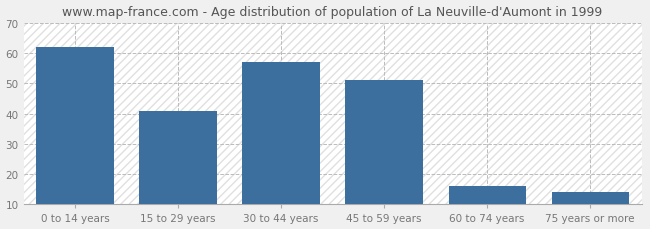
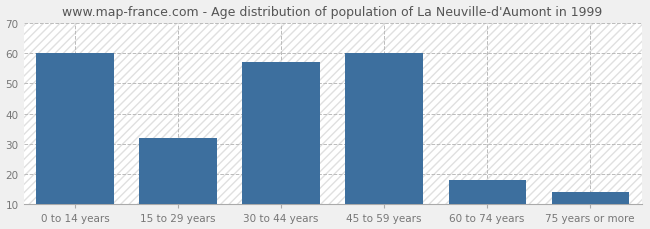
0 to 14 years: 62 -> 60
15 to 29 years: 41 -> 32
45 to 59 years: 51 -> 60
60 to 74 years: 16 -> 18
